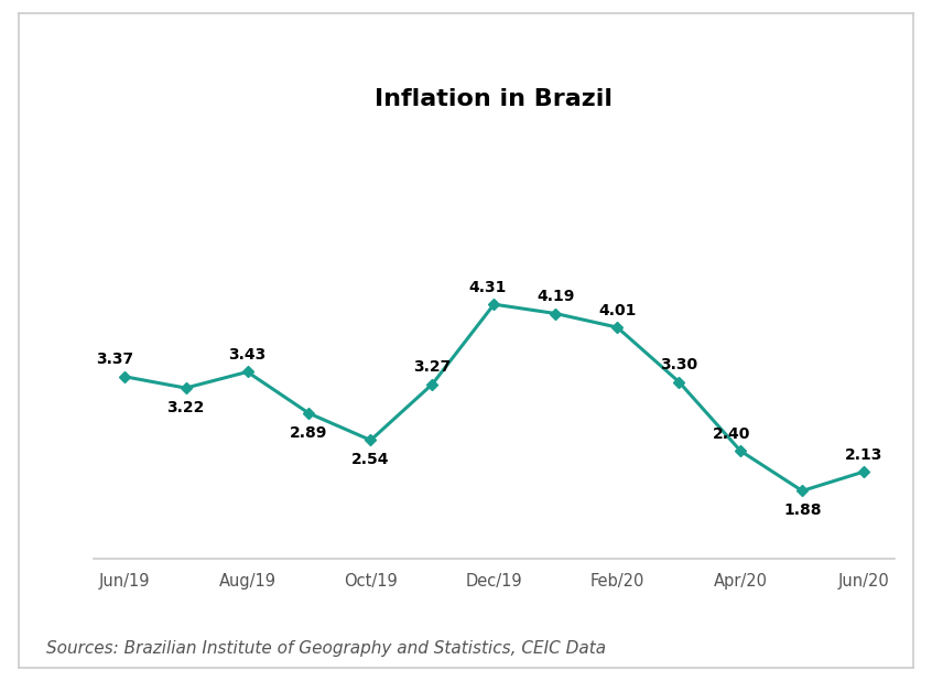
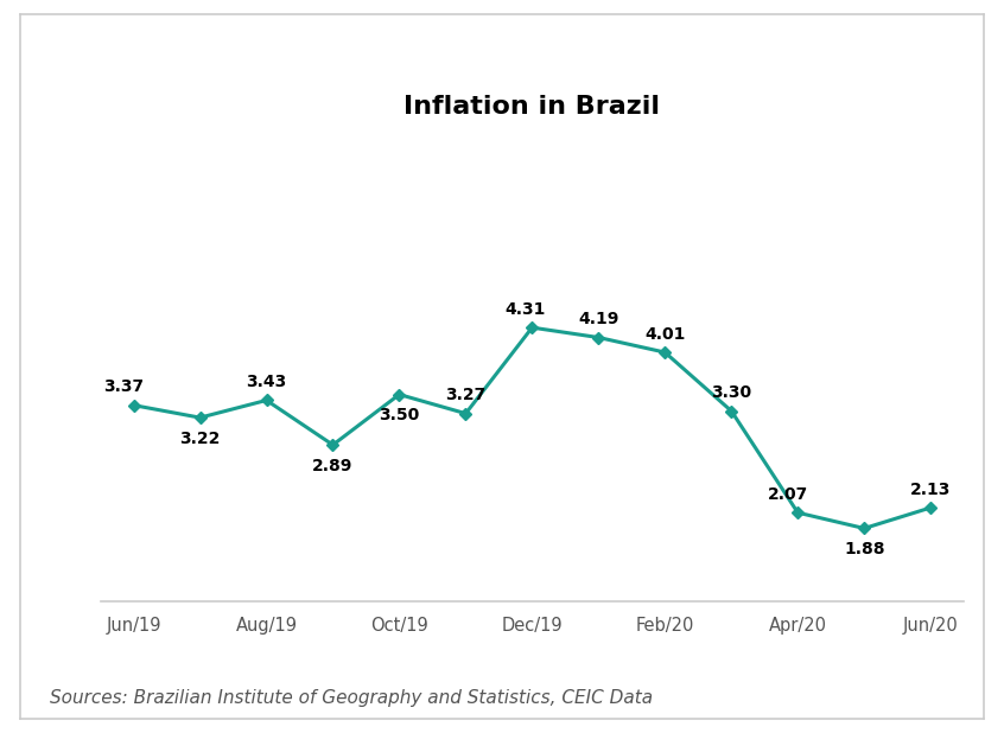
Oct/19: 2.54 -> 3.50
Apr/20: 2.40 -> 2.07
